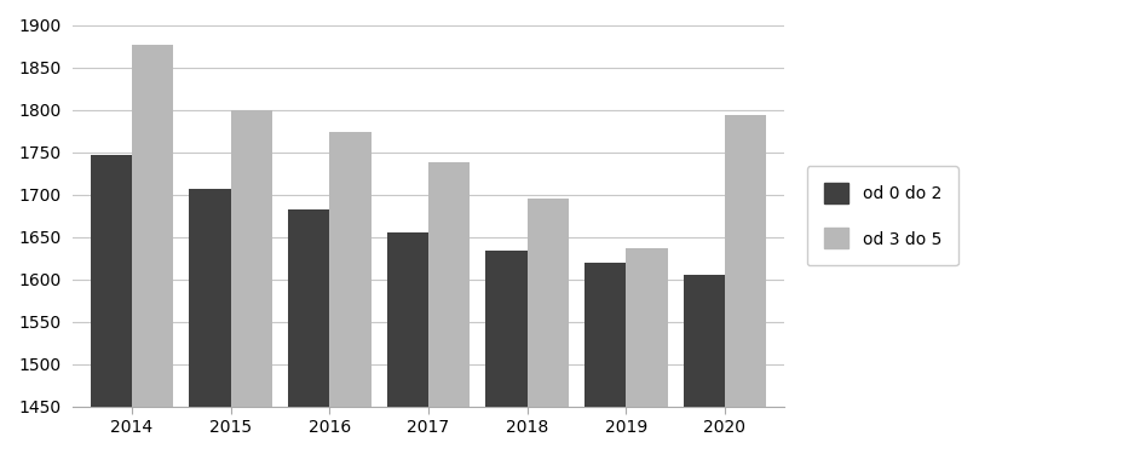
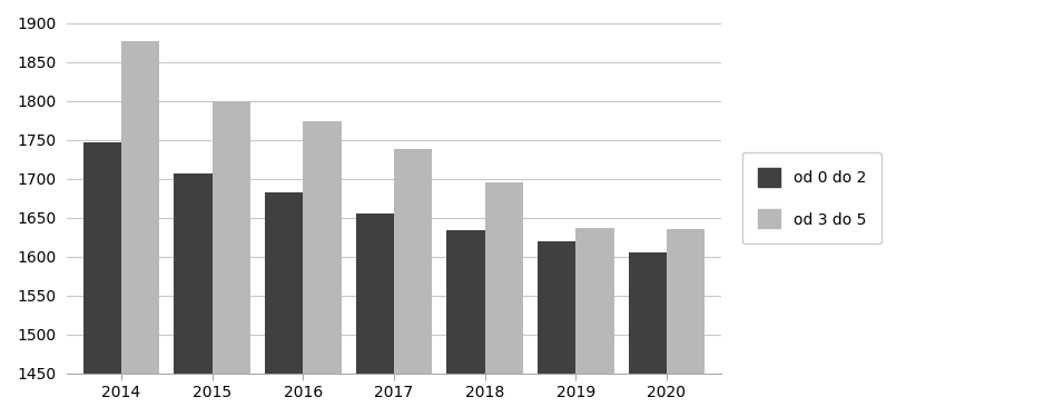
od 3 do 5/2020: 1794 -> 1635
